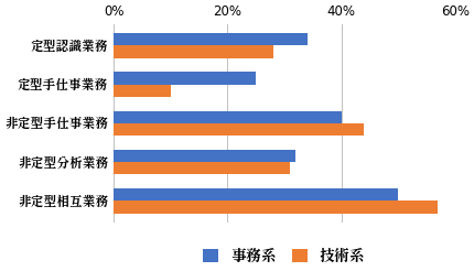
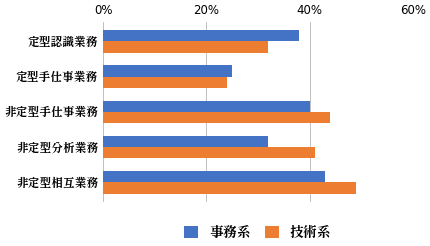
事務系/定型認識業務: 34% -> 38%
技術系/定型認識業務: 28% -> 32%
技術系/定型手仕事業務: 10% -> 24%
技術系/非定型分析業務: 31% -> 41%
事務系/非定型相互業務: 50% -> 43%
技術系/非定型相互業務: 57% -> 49%
